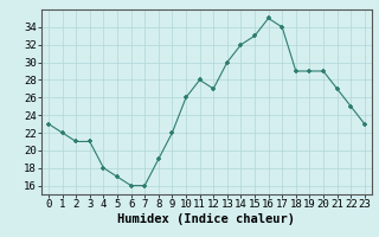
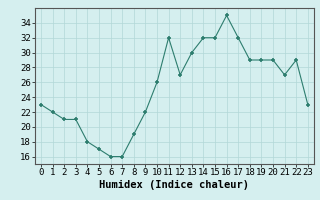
11: 28 -> 32
15: 33 -> 32
17: 34 -> 32
22: 25 -> 29
